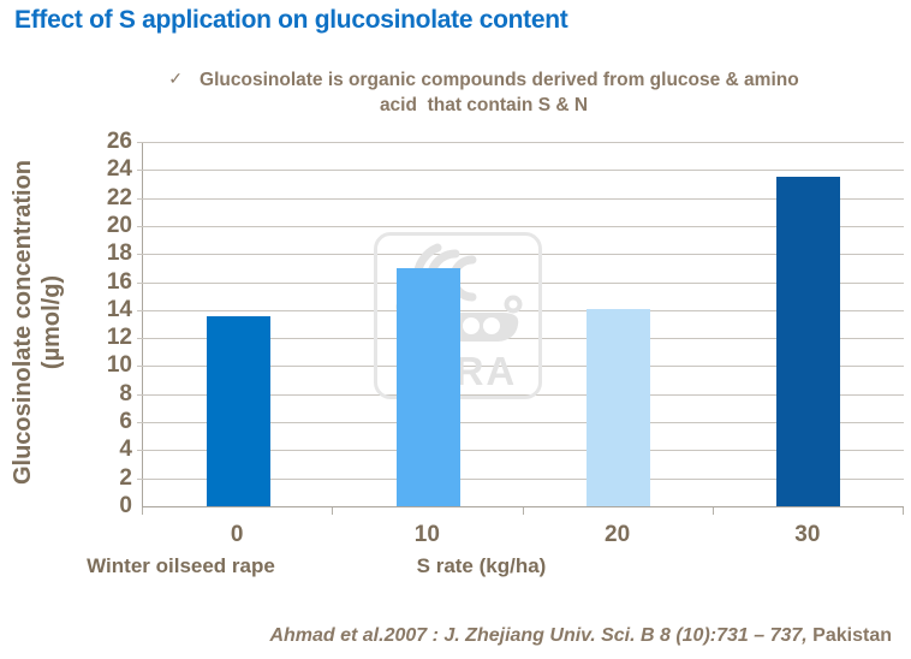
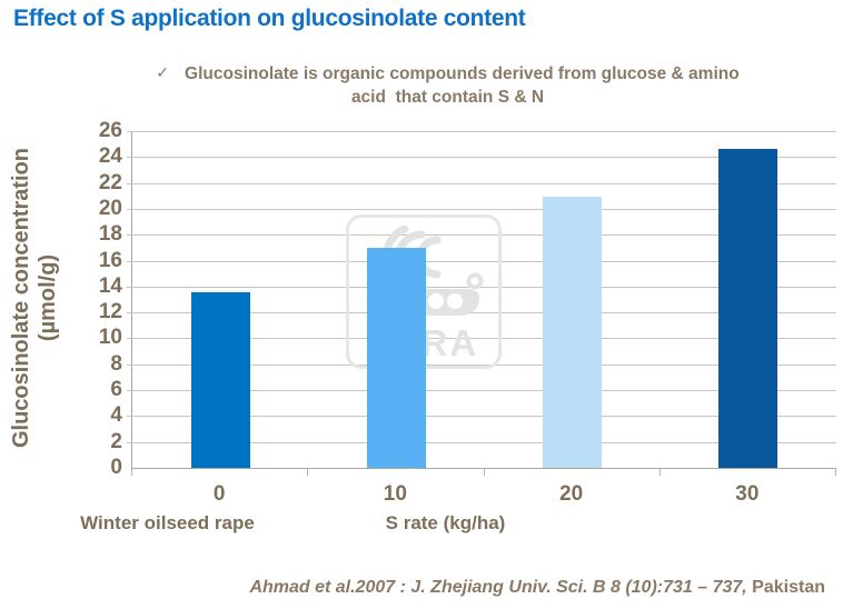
20: 14.1 -> 20.9
30: 23.5 -> 24.6
